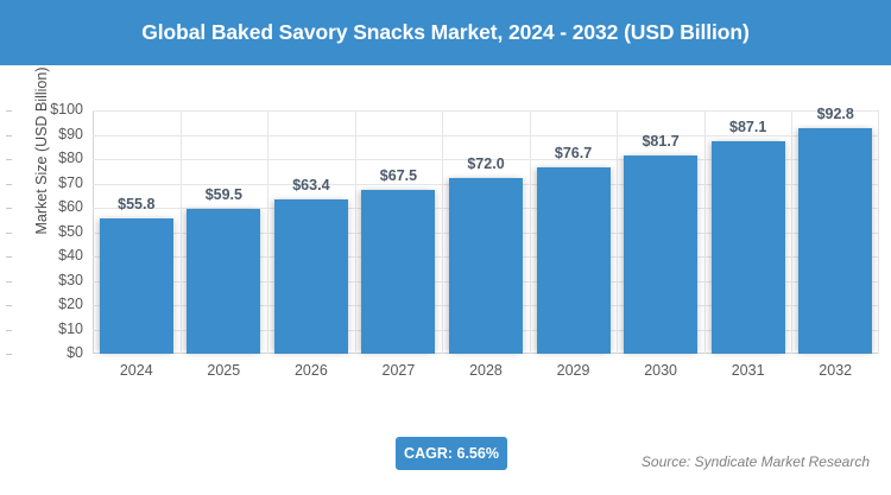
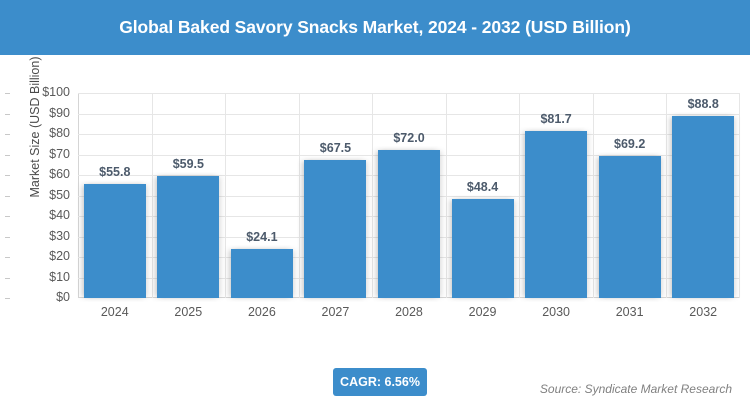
2026: $63.4 -> $24.1
2029: $76.7 -> $48.4
2031: $87.1 -> $69.2
2032: $92.8 -> $88.8
